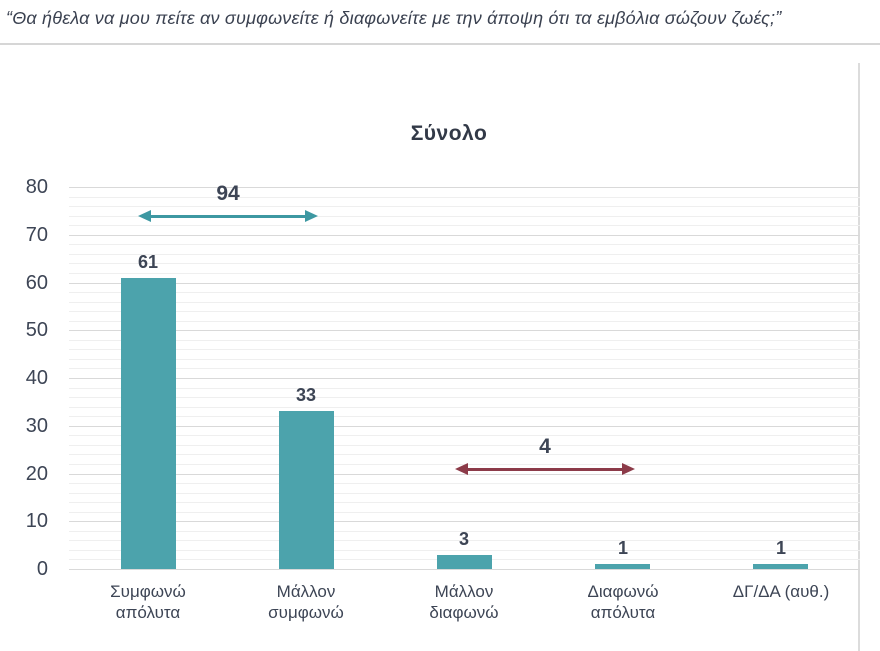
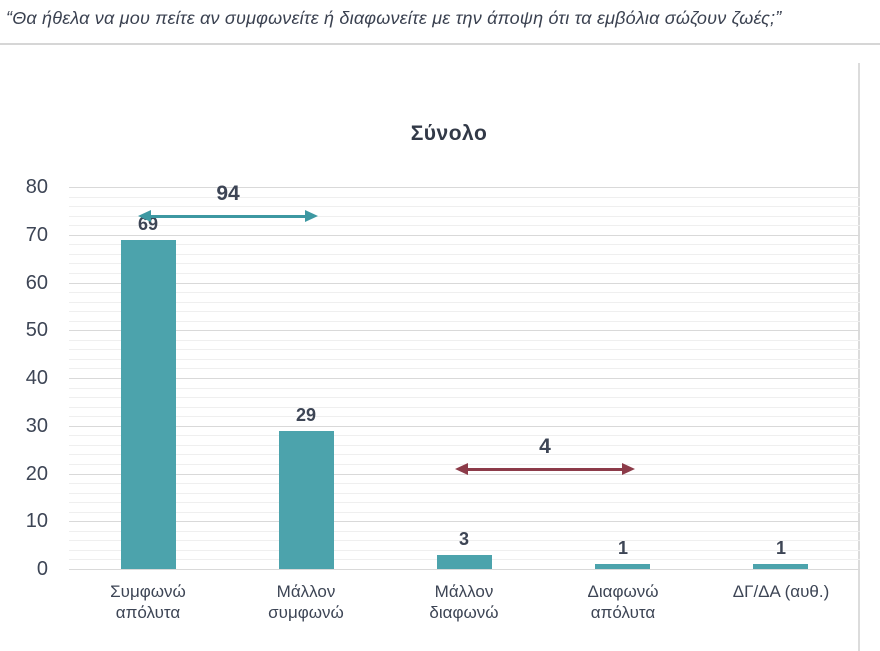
Συμφωνώ απόλυτα: 61 -> 69
Μάλλον συμφωνώ: 33 -> 29
